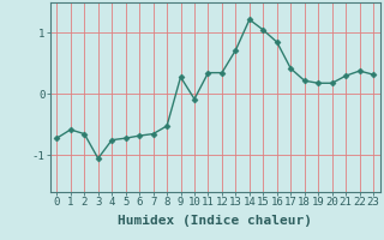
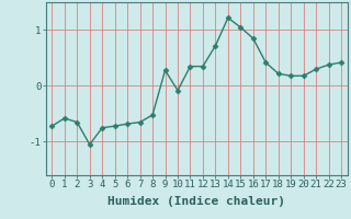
23: 0.32 -> 0.42
